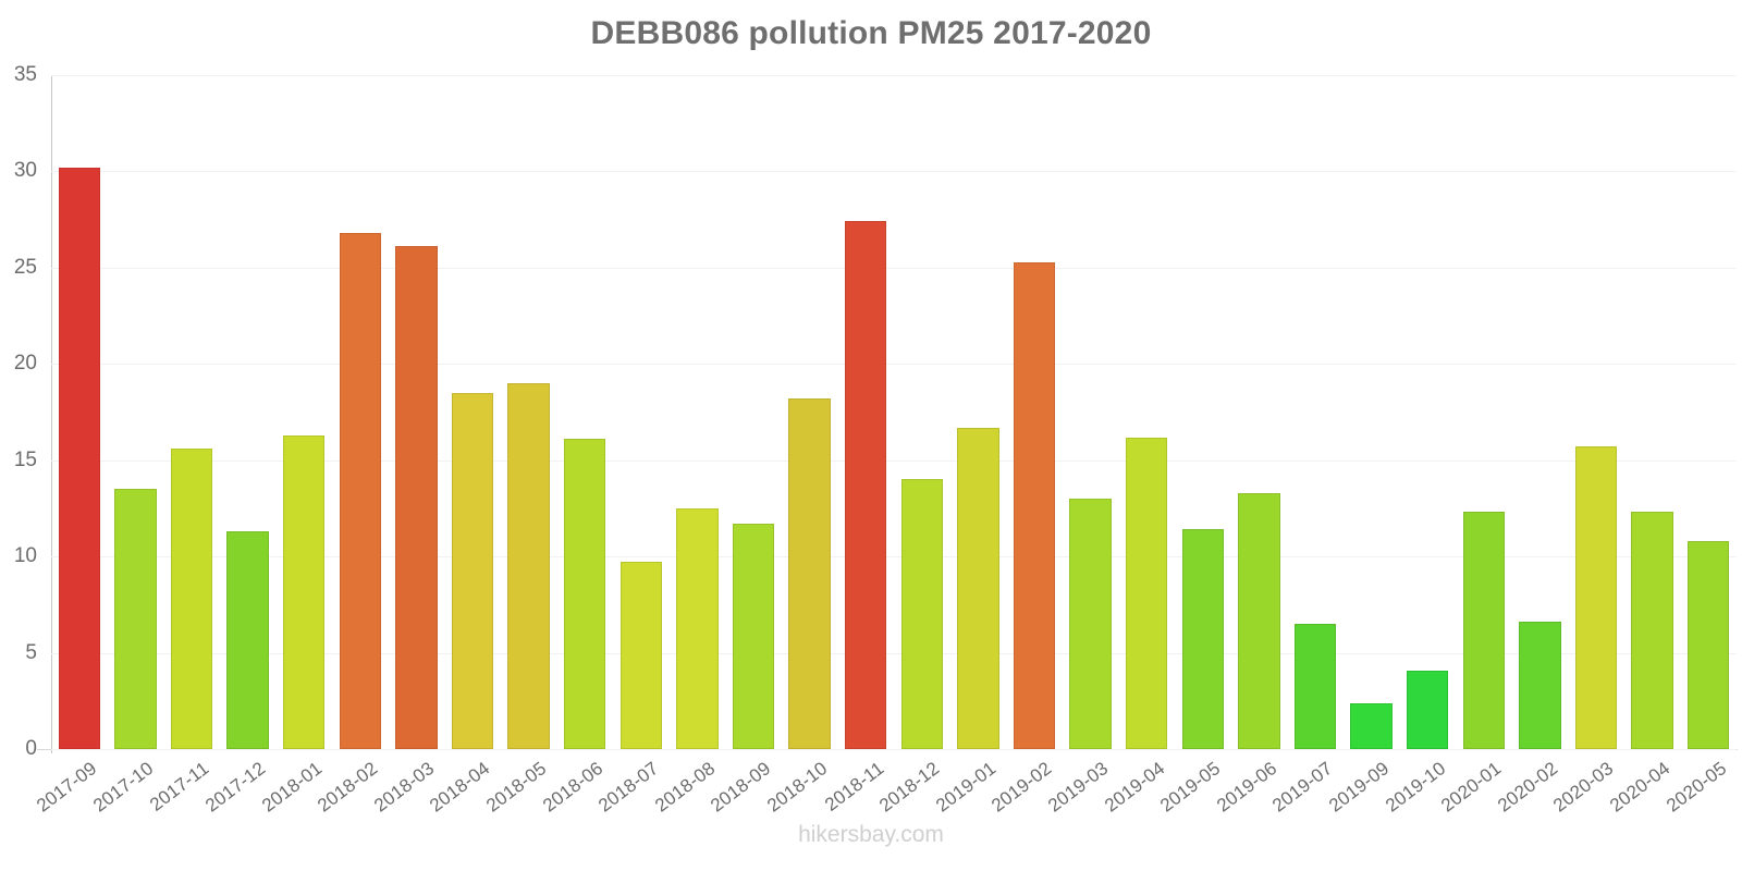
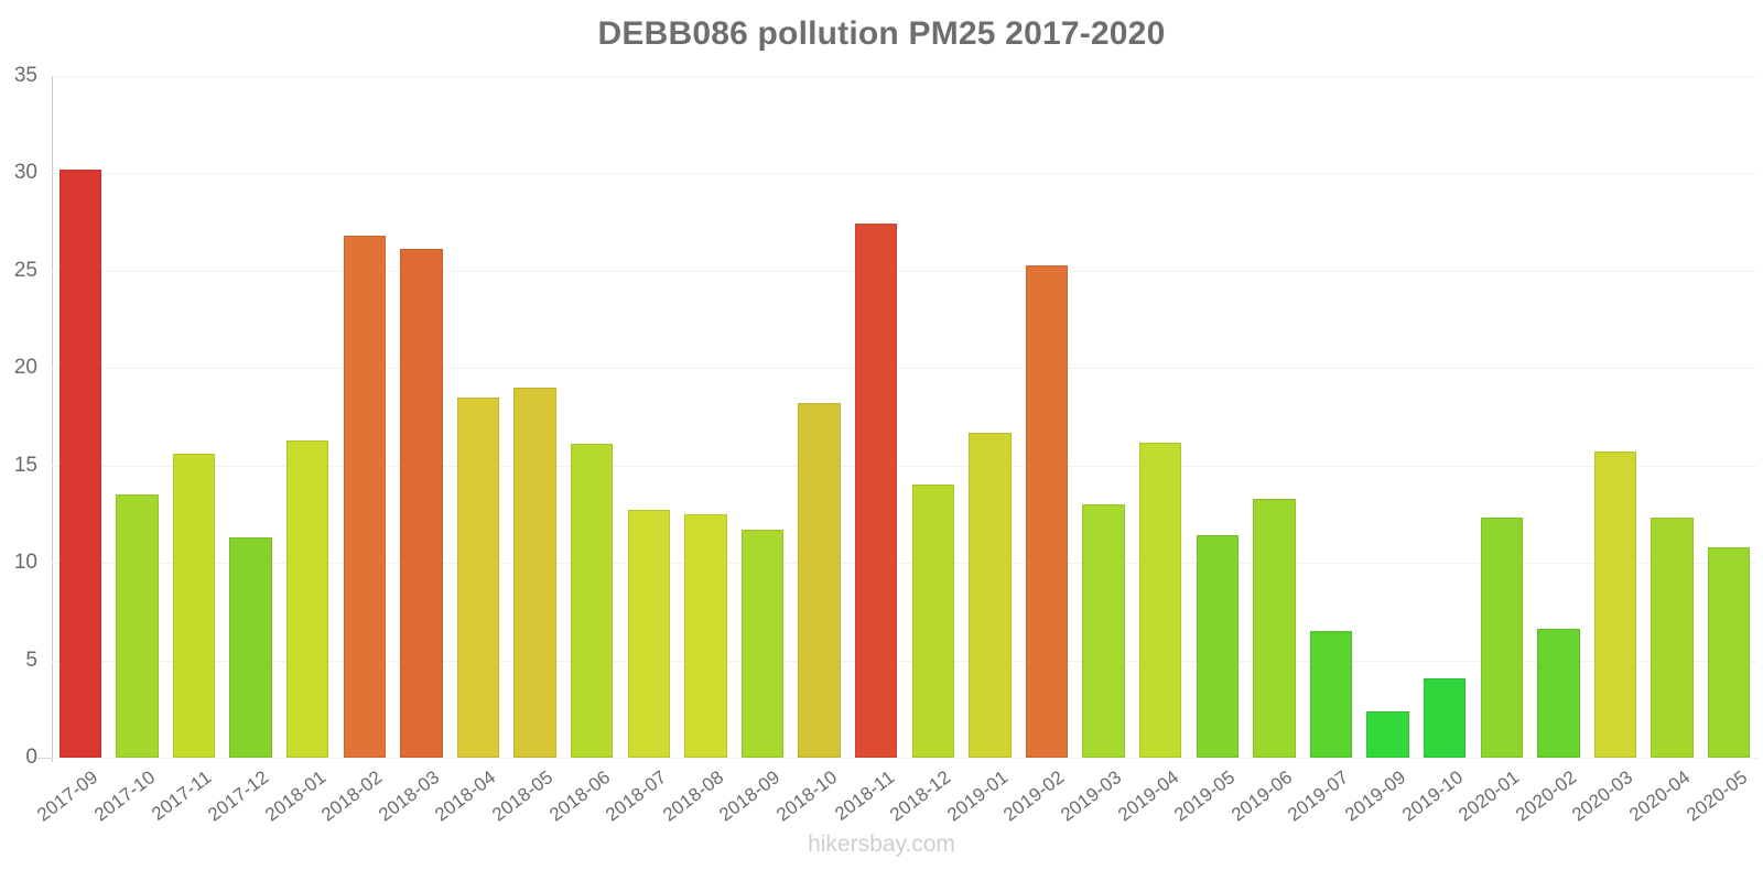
2018-07: 9.7 -> 12.7
